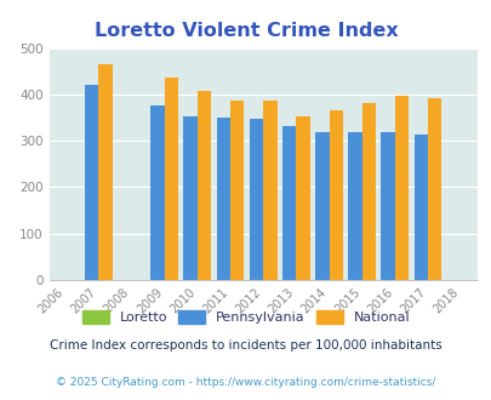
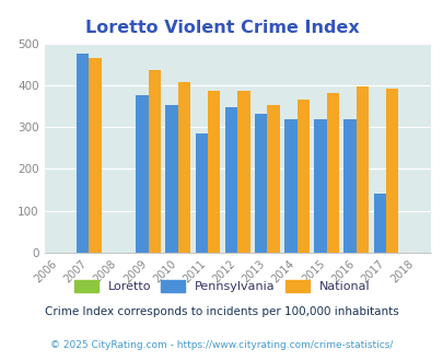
Pennsylvania/2007: 420 -> 475
Pennsylvania/2011: 350 -> 285
Pennsylvania/2017: 313 -> 140
